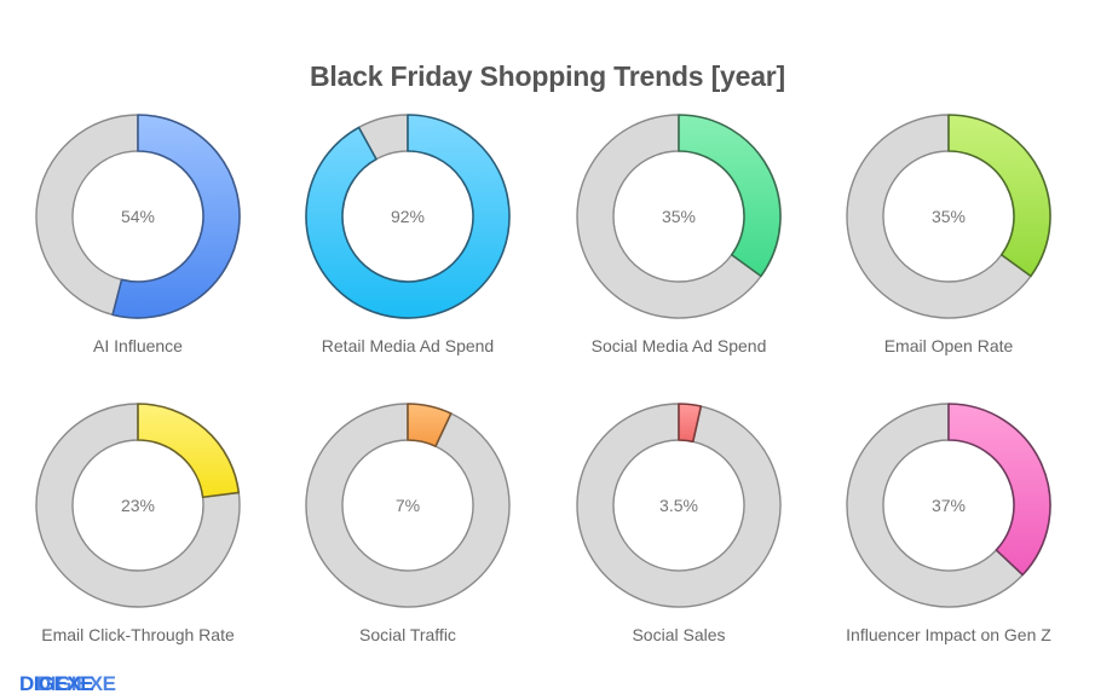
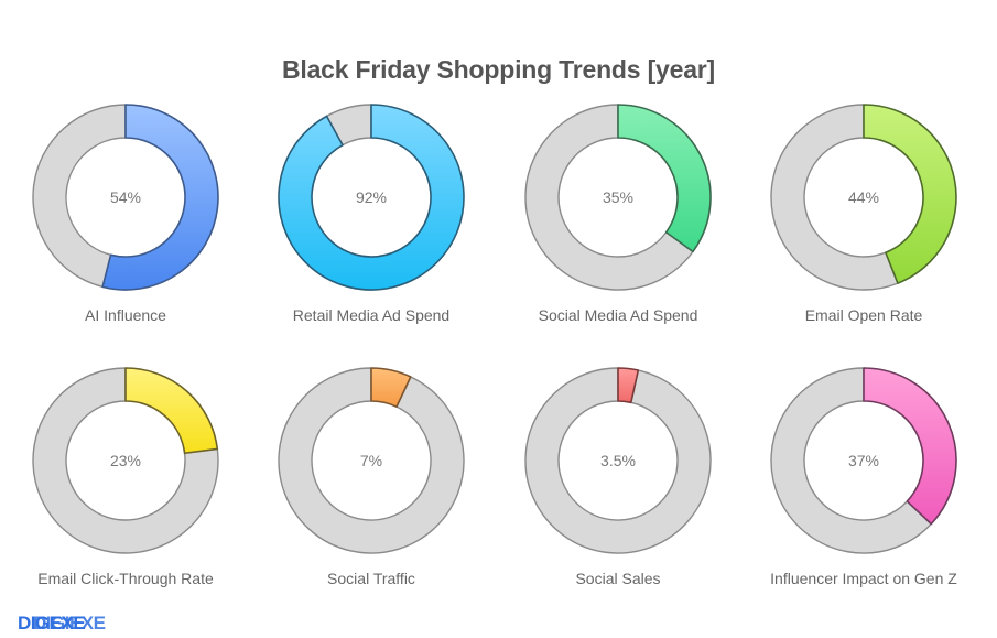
Email Open Rate: 35% -> 44%
